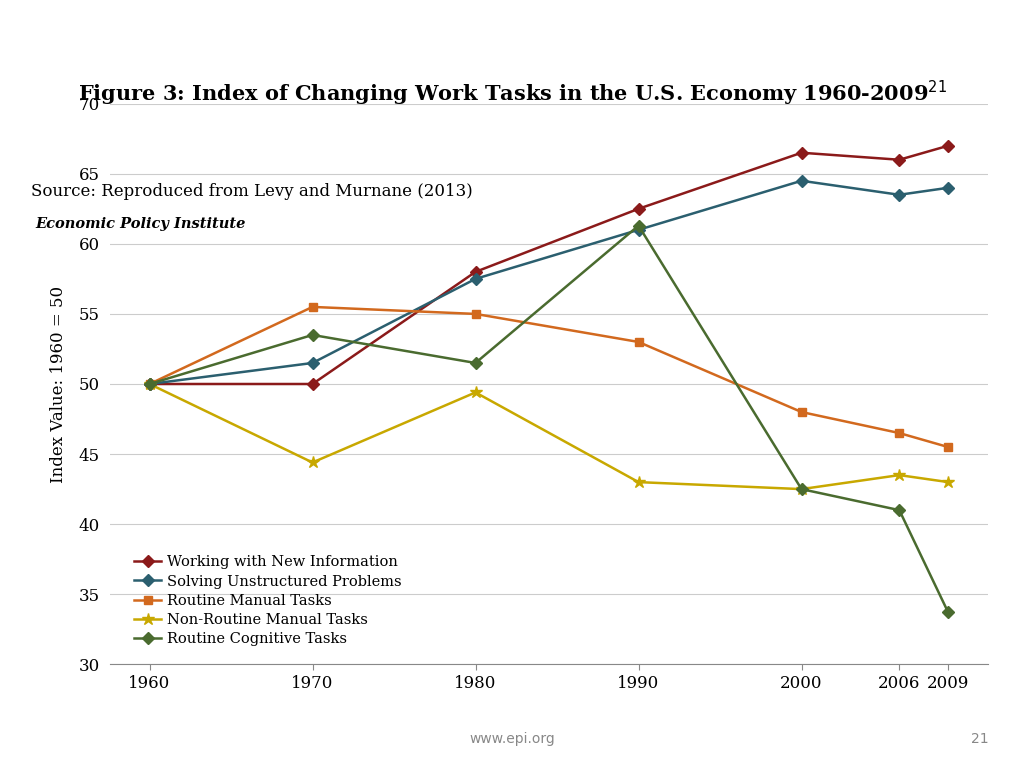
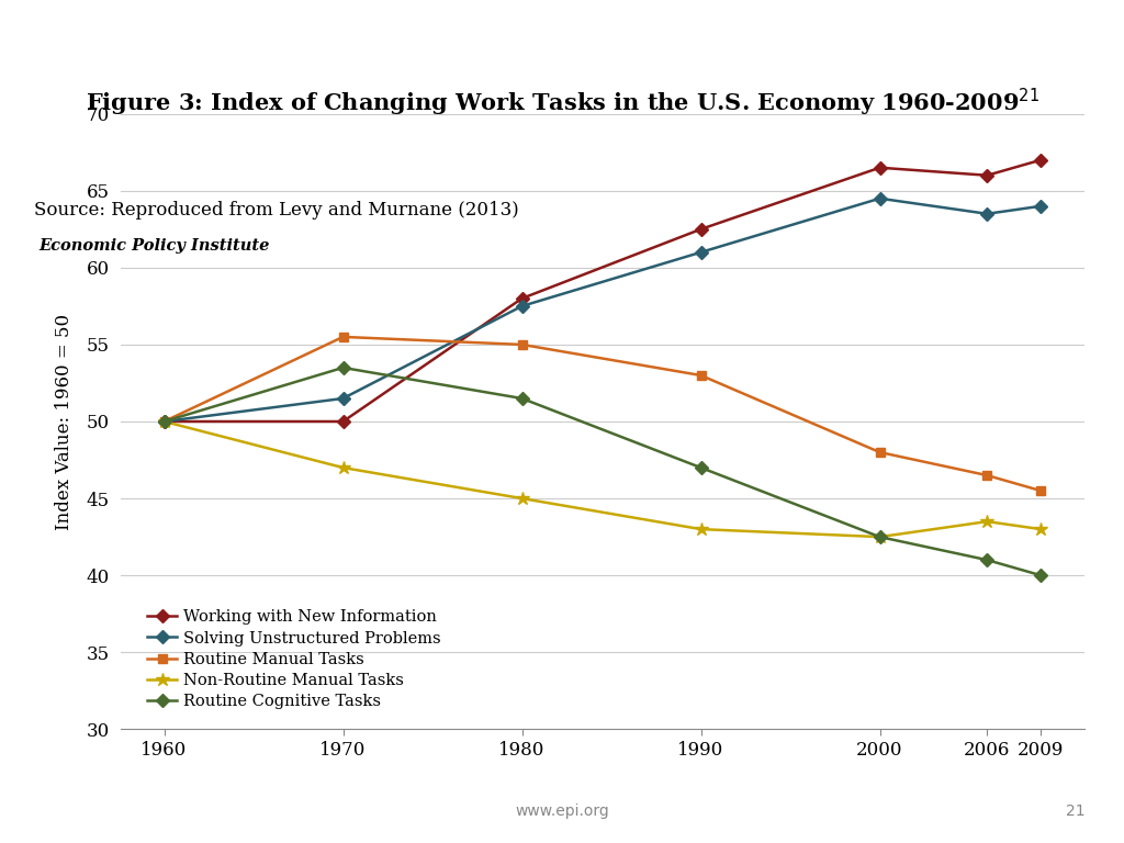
Non-Routine Manual Tasks/1970: 44.4 -> 47.0
Non-Routine Manual Tasks/1980: 49.4 -> 45.0
Routine Cognitive Tasks/1990: 61.3 -> 47.0
Routine Cognitive Tasks/2009: 33.7 -> 40.0
